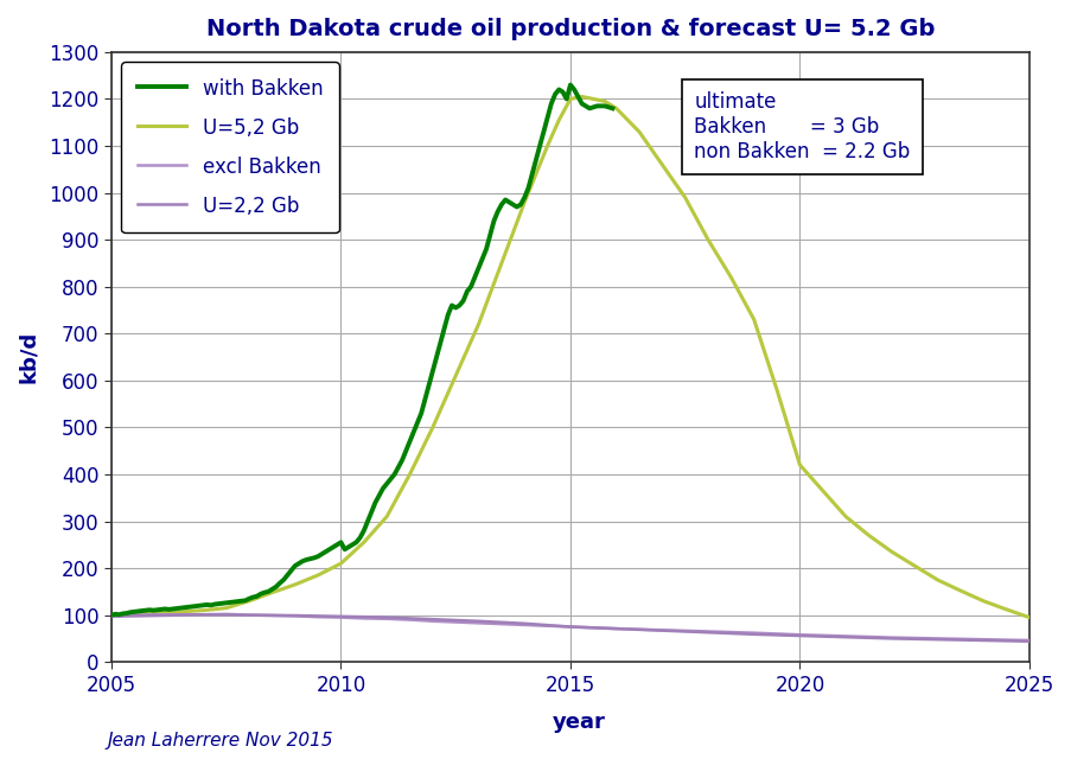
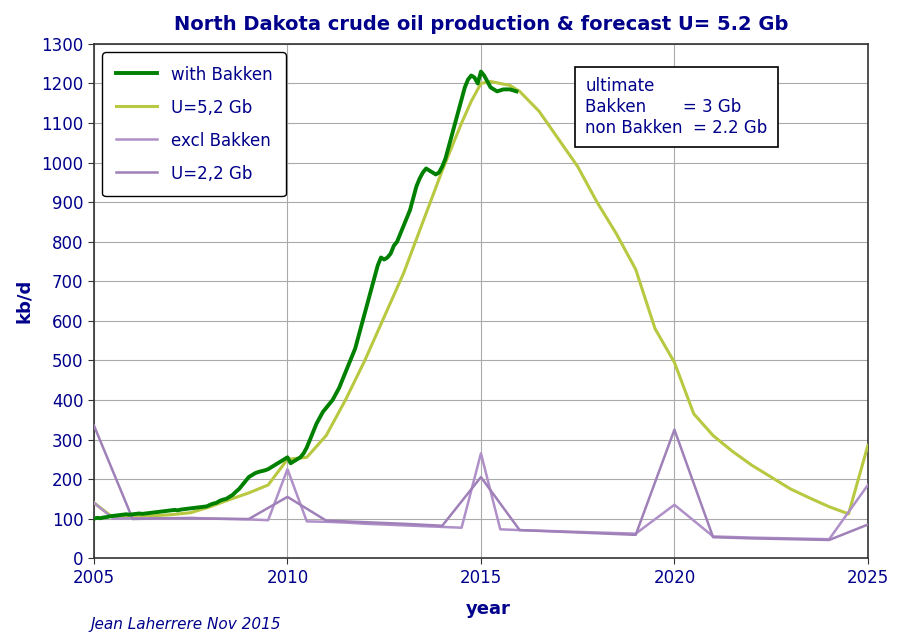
U=5,2 Gb/2005: 100 -> 140
excl Bakken/2005: 100 -> 140
U=2,2 Gb/2005: 97 -> 335
U=5,2 Gb/2010: 210 -> 250
excl Bakken/2010: 95 -> 225
U=2,2 Gb/2010: 97 -> 155
excl Bakken/2015: 75 -> 265
U=2,2 Gb/2015: 75 -> 205
U=5,2 Gb/2020: 420 -> 495
excl Bakken/2020: 58 -> 135
U=2,2 Gb/2020: 56 -> 325
U=5,2 Gb/2025: 95 -> 285
excl Bakken/2025: 46 -> 185
U=2,2 Gb/2025: 44 -> 85
